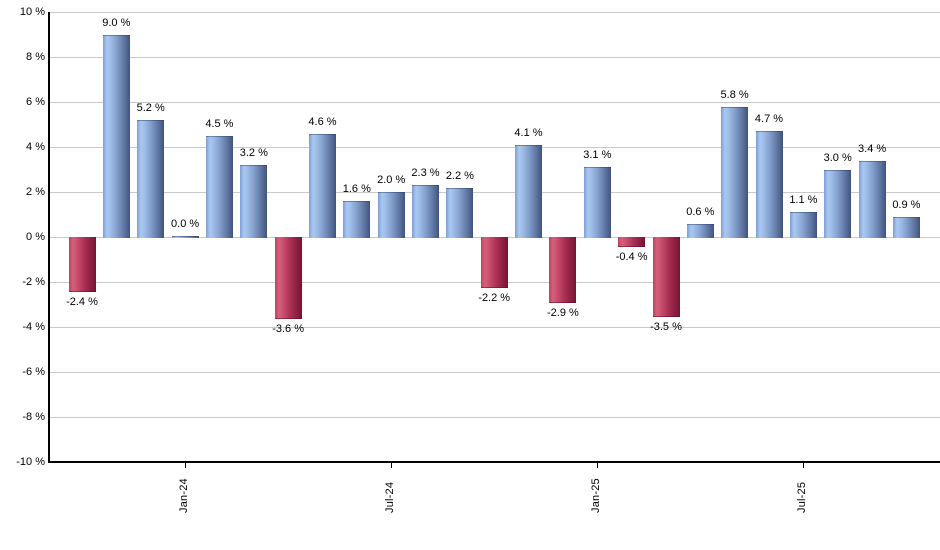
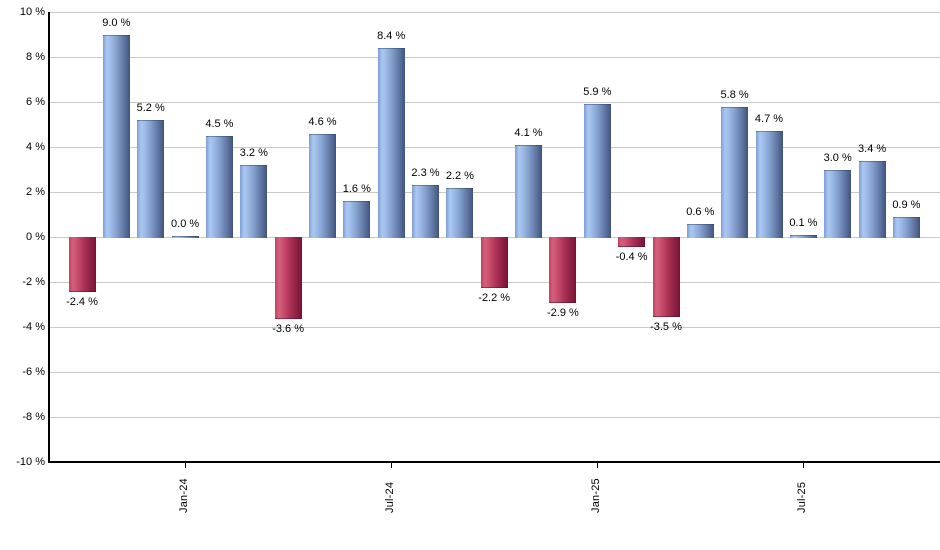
Jul-24: 2.0 -> 8.4
Jan-25: 3.1 -> 5.9
Jul-25: 1.1 -> 0.1
